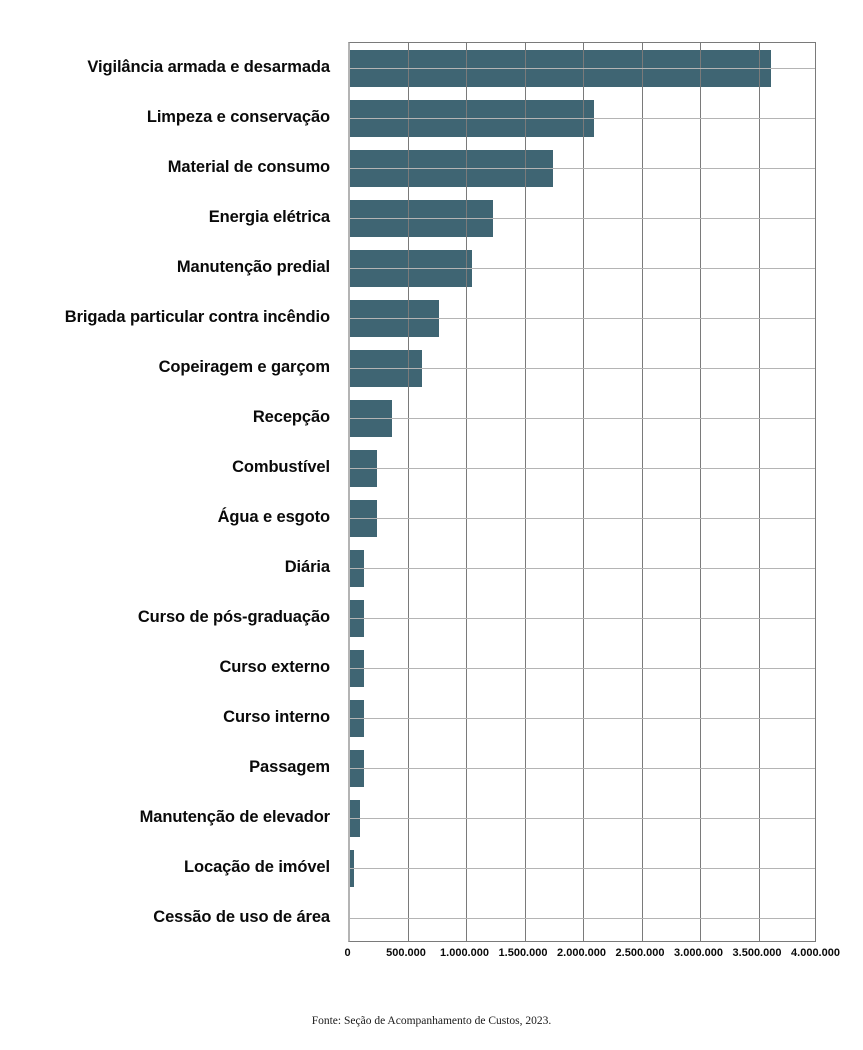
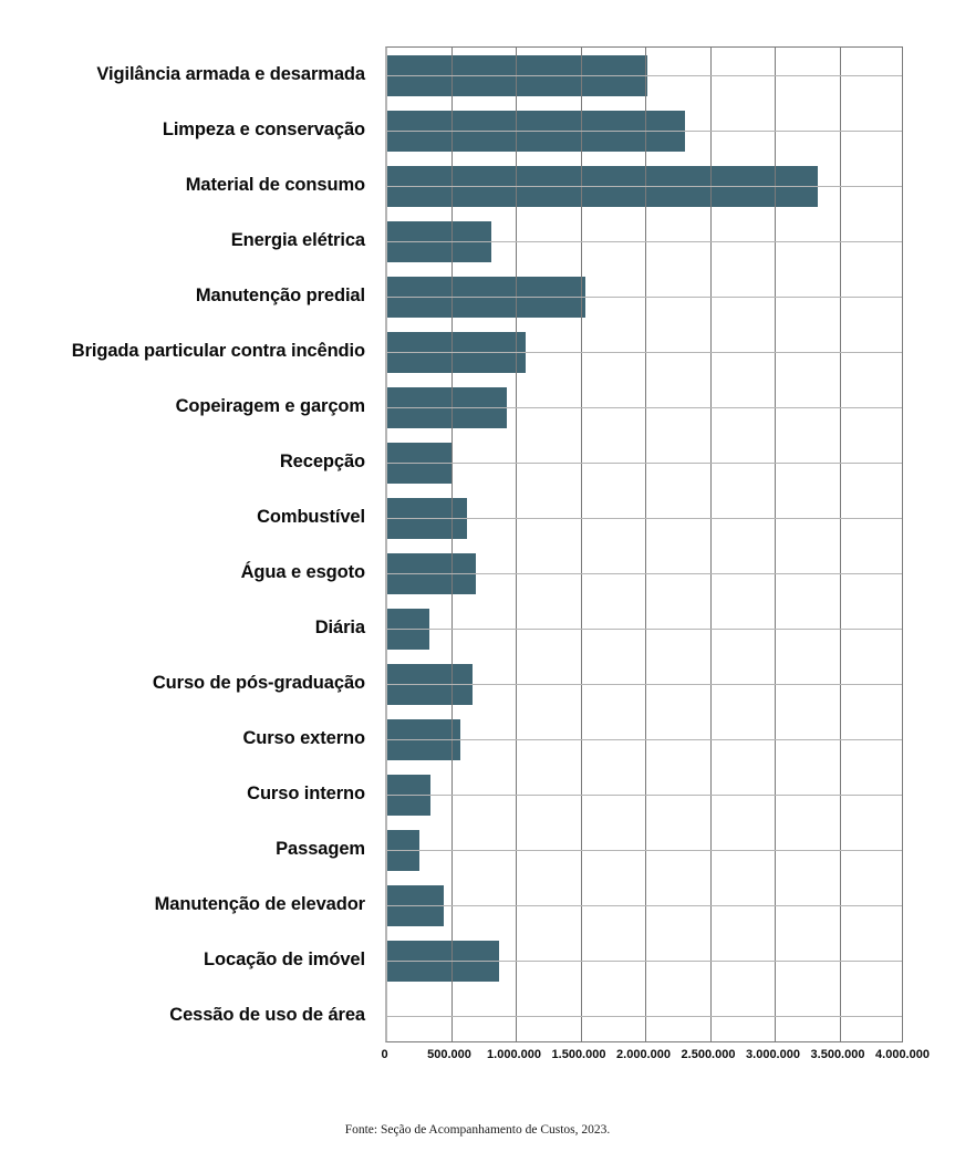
Vigilância armada e desarmada: 3600000 -> 2010000
Limpeza e conservação: 2090000 -> 2300000
Material de consumo: 1740000 -> 3330000
Energia elétrica: 1230000 -> 810000
Manutenção predial: 1050000 -> 1530000
Brigada particular contra incêndio: 760000 -> 1070000
Copeiragem e garçom: 620000 -> 930000
Recepção: 360000 -> 500000
Combustível: 240000 -> 620000
Água e esgoto: 240000 -> 690000
Diária: 120000 -> 330000
Curso de pós-graduação: 120000 -> 660000
Curso externo: 120000 -> 570000
Curso interno: 120000 -> 340000
Passagem: 120000 -> 250000
Manutenção de elevador: 90000 -> 440000
Locação de imóvel: 40000 -> 870000
